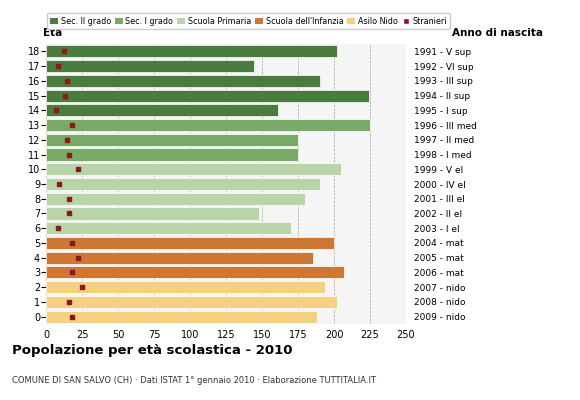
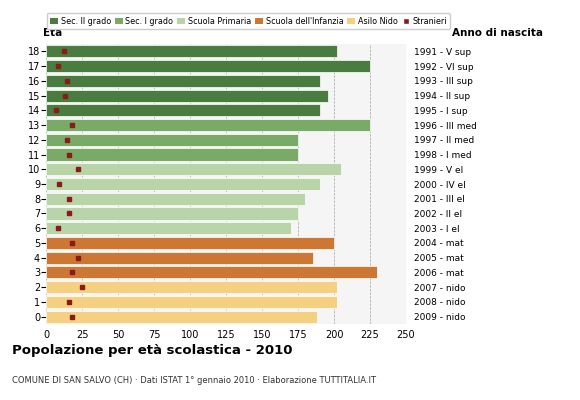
17: 144 -> 225
15: 224 -> 196
14: 161 -> 190
7: 148 -> 175
3: 207 -> 230
2: 194 -> 202
